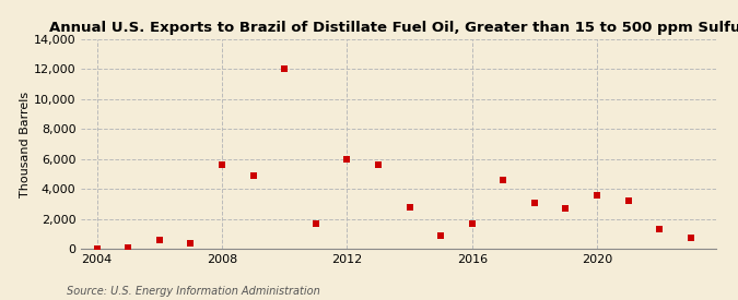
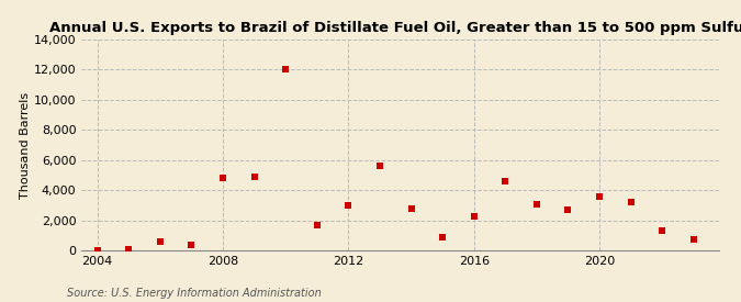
2008: 5,600 -> 4,800
2012: 6,000 -> 3,000
2016: 1,700 -> 2,300
